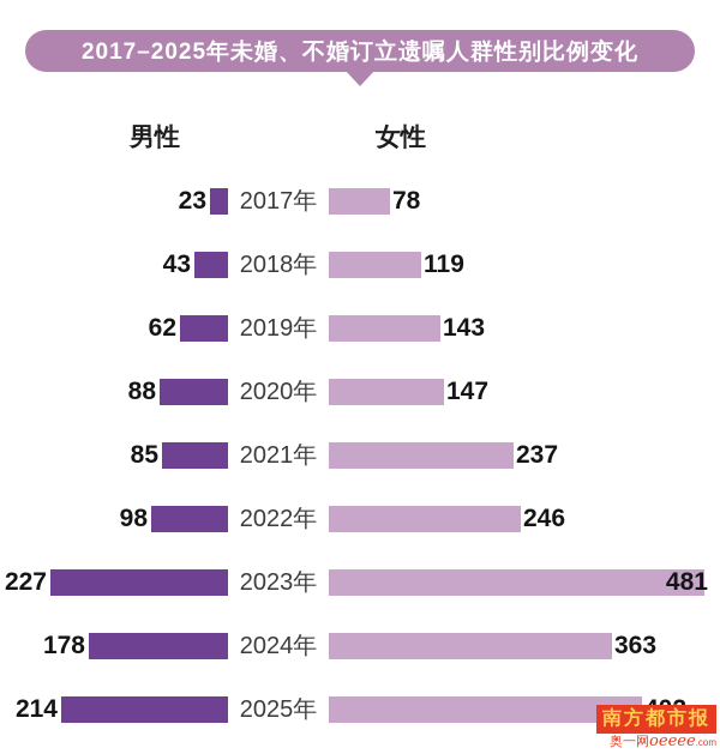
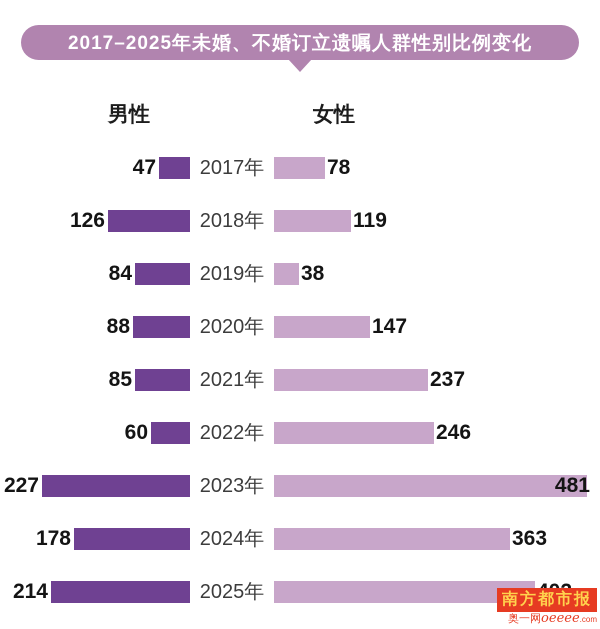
男性/2017年: 23 -> 47
男性/2018年: 43 -> 126
男性/2019年: 62 -> 84
女性/2019年: 143 -> 38
男性/2022年: 98 -> 60
